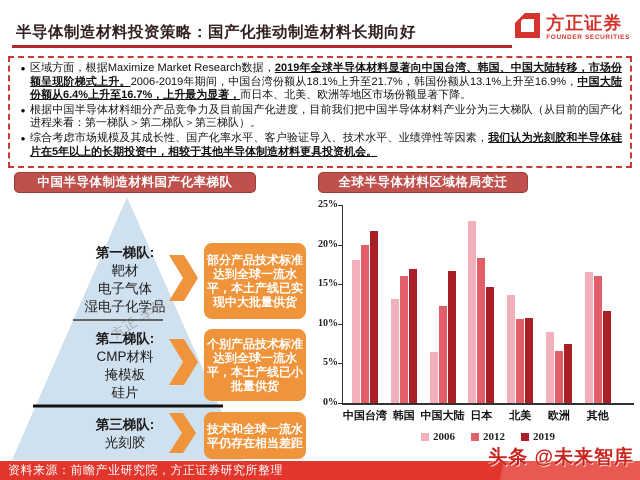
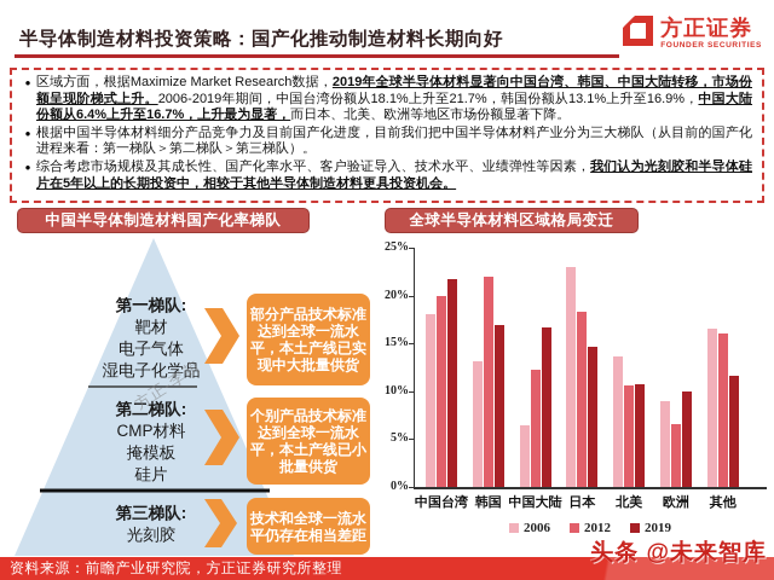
2012/韩国: 16% -> 22%
2019/欧洲: 8% -> 10%
